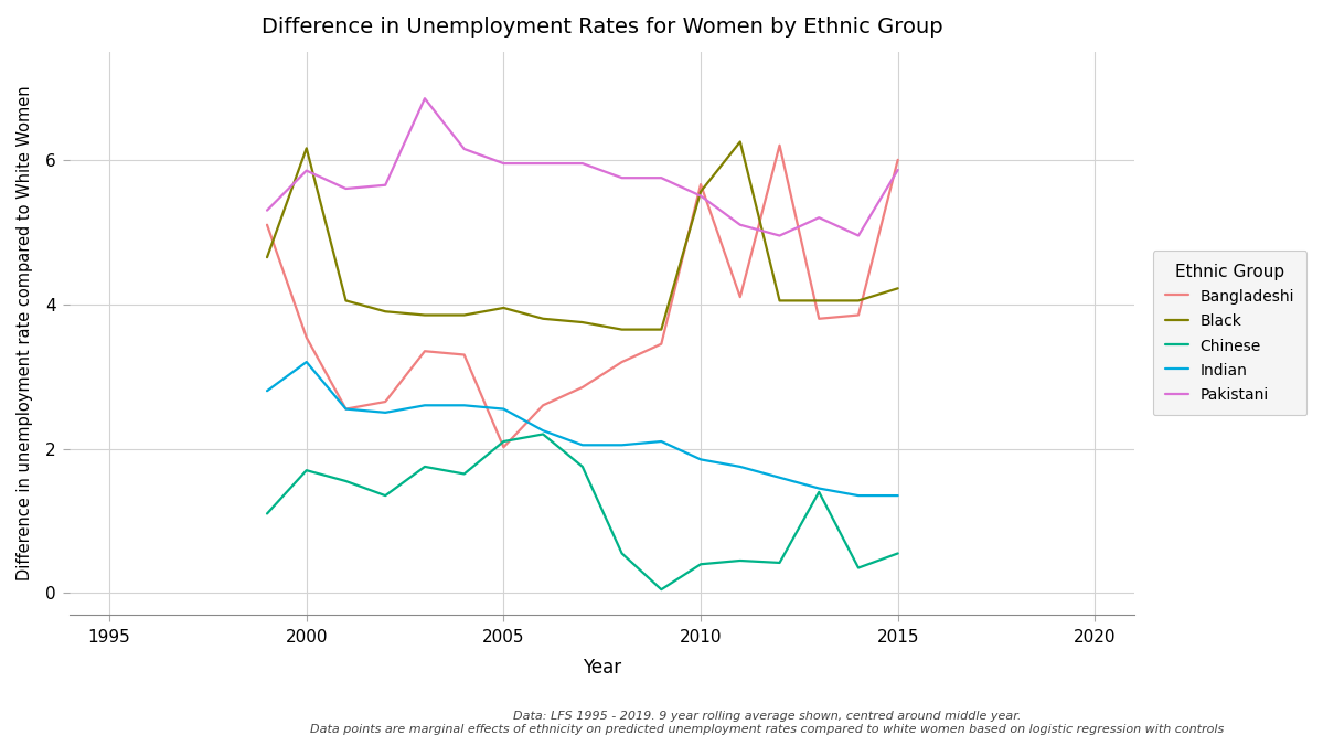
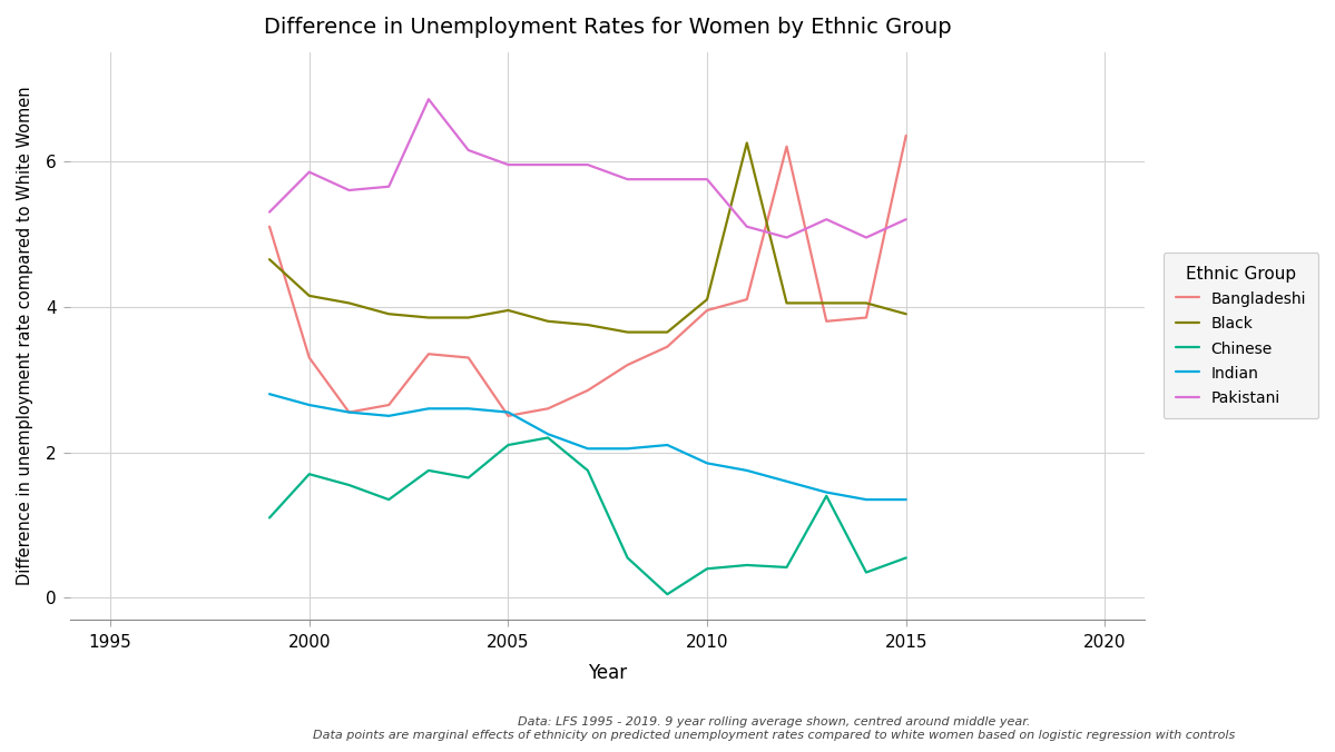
Bangladeshi/2000: 3.54 -> 3.30
Black/2000: 6.16 -> 4.15
Indian/2000: 3.20 -> 2.65
Bangladeshi/2005: 2.02 -> 2.50
Bangladeshi/2010: 5.66 -> 3.95
Black/2010: 5.56 -> 4.10
Pakistani/2010: 5.50 -> 5.75
Bangladeshi/2015: 6.00 -> 6.35
Black/2015: 4.22 -> 3.90
Pakistani/2015: 5.86 -> 5.20
